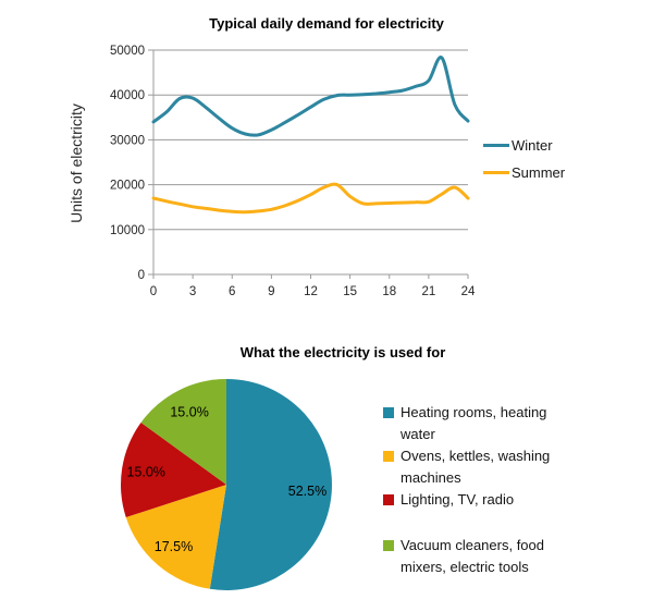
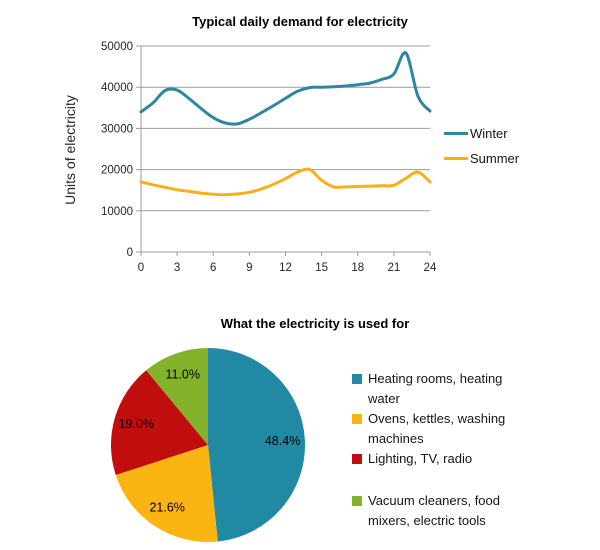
What the electricity is used for/Heating rooms, heating water: 52.5% -> 48.4%
What the electricity is used for/Ovens, kettles, washing machines: 17.5% -> 21.6%
What the electricity is used for/Lighting, TV, radio: 15.0% -> 19.0%
What the electricity is used for/Vacuum cleaners, food mixers, electric tools: 15.0% -> 11.0%
